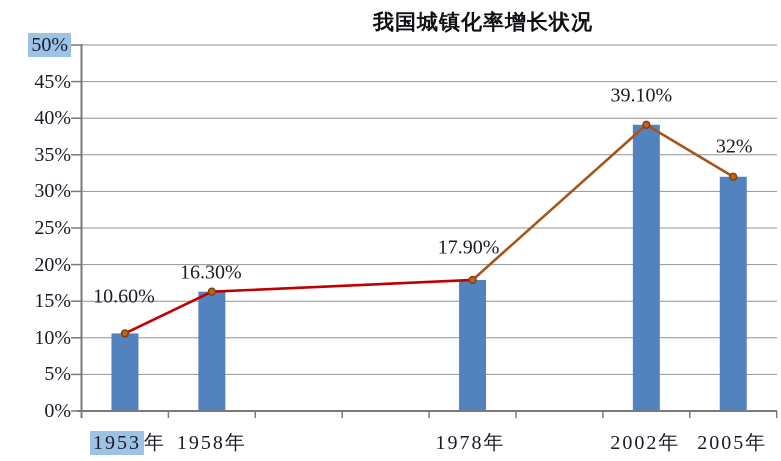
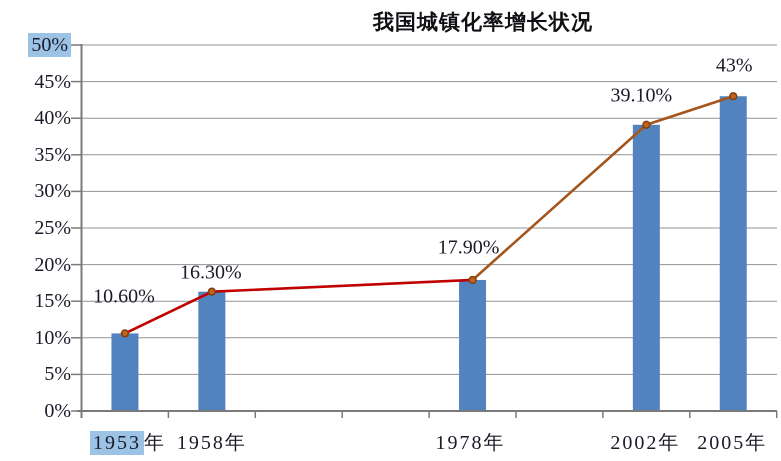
2005年: 32% -> 43%
